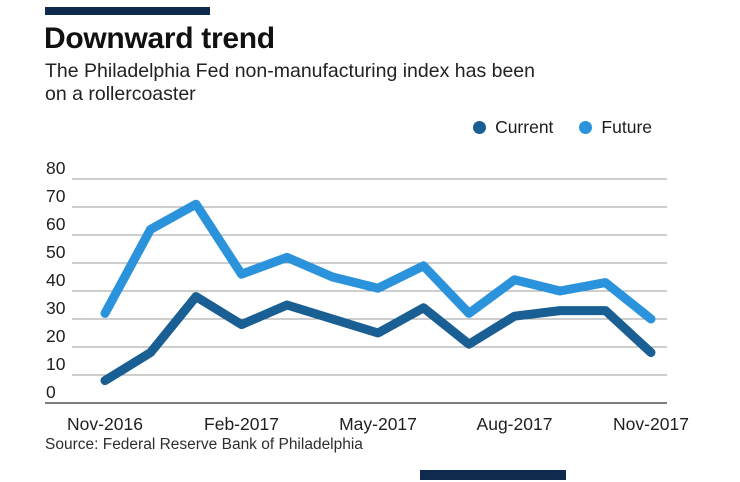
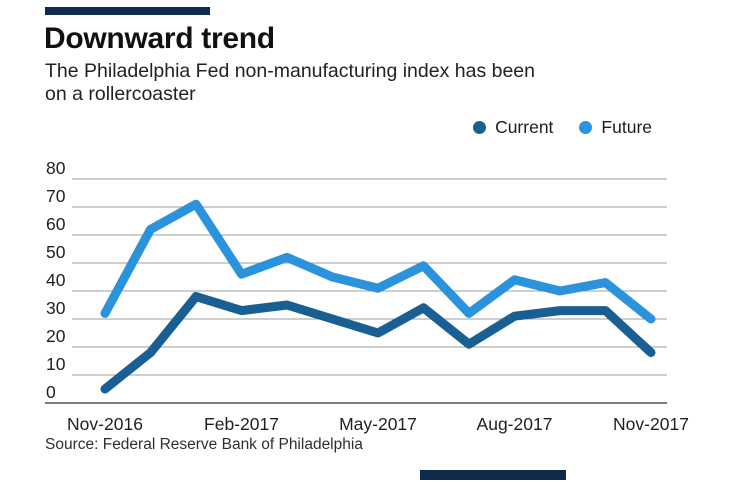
Current/Nov-2016: 8 -> 5
Current/Feb-2017: 28 -> 33
